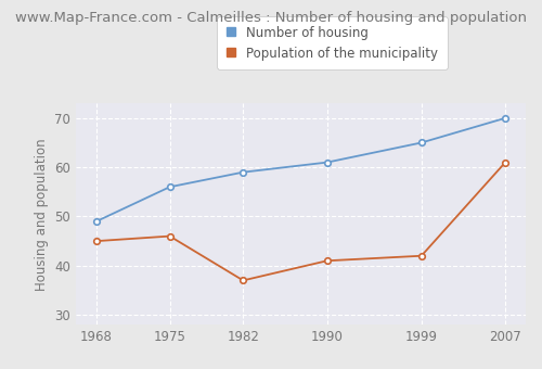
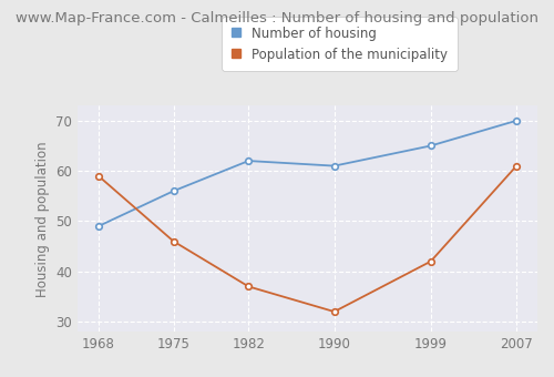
Population of the municipality/1968: 45 -> 59
Number of housing/1982: 59 -> 62
Population of the municipality/1990: 41 -> 32
